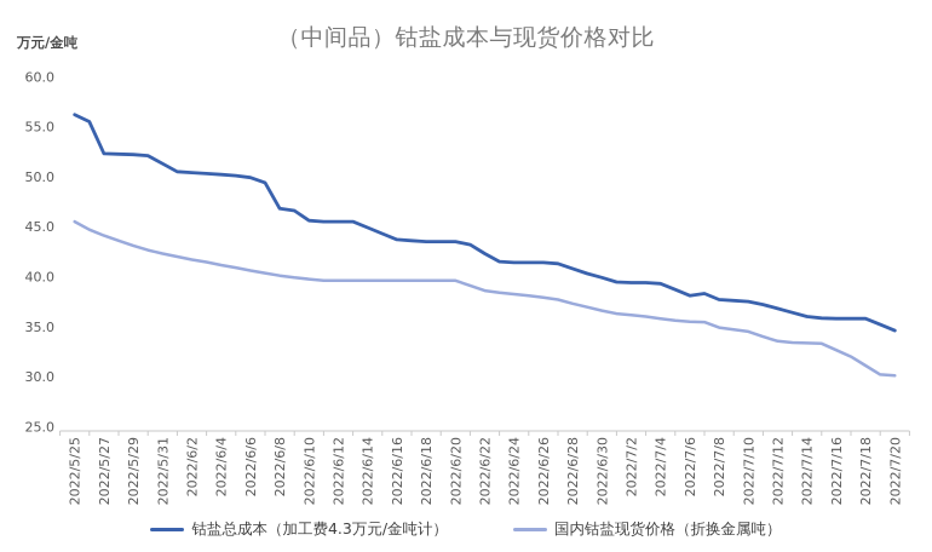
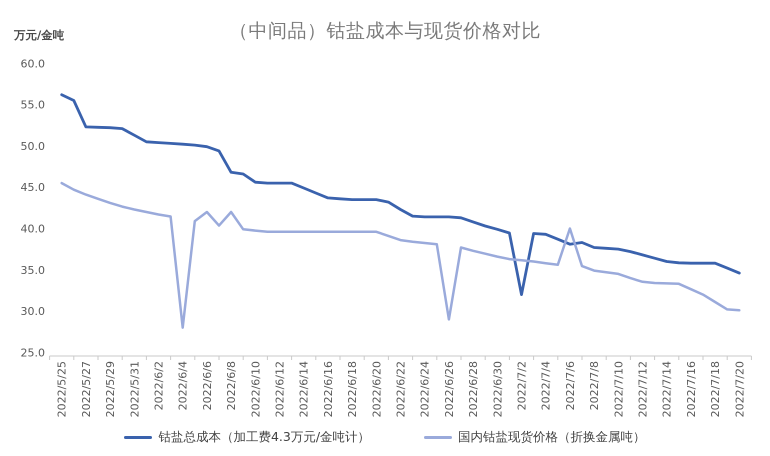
国内钴盐现货价格（折换金属吨）/2022/6/4: 41 -> 28
国内钴盐现货价格（折换金属吨）/2022/6/6: 41 -> 42
国内钴盐现货价格（折换金属吨）/2022/6/8: 40 -> 42
国内钴盐现货价格（折换金属吨）/2022/6/26: 38 -> 29
钴盐总成本（加工费4.3万元/金吨计）/2022/7/2: 39 -> 32
国内钴盐现货价格（折换金属吨）/2022/7/6: 36 -> 40
